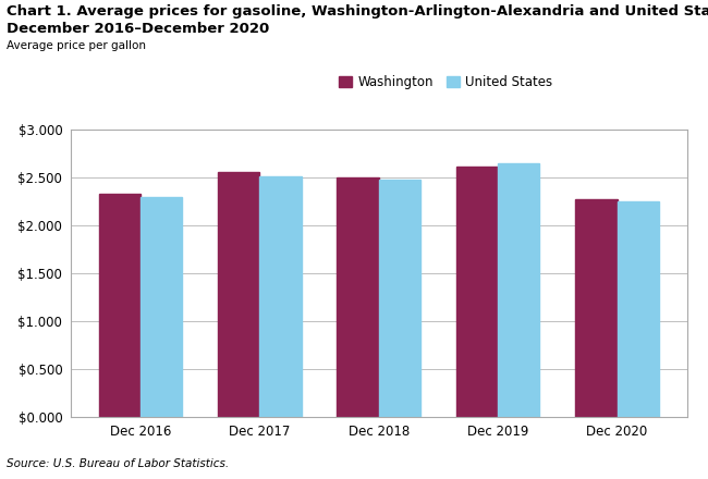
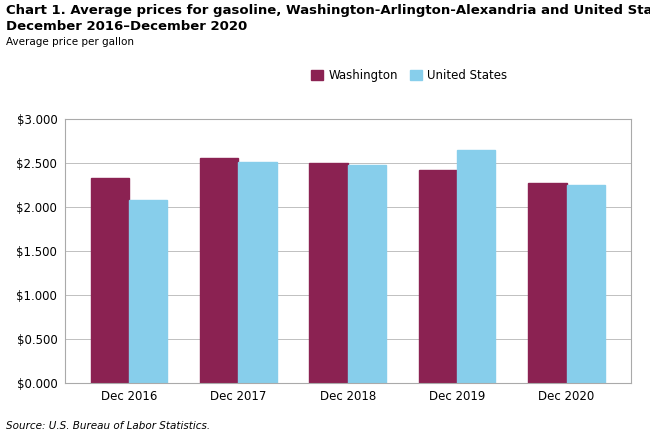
United States/Dec 2016: $2.29 -> $2.08
Washington/Dec 2019: $2.61 -> $2.42
